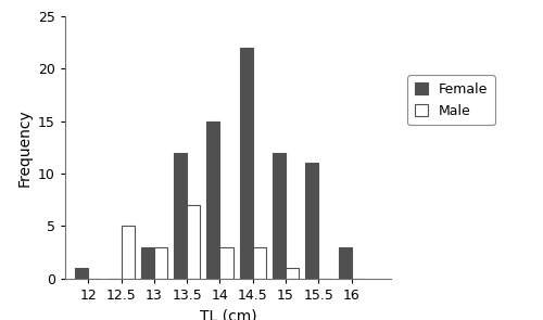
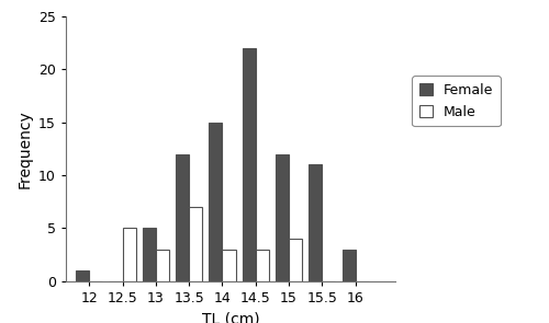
Female/13: 3 -> 5
Male/15: 1 -> 4
